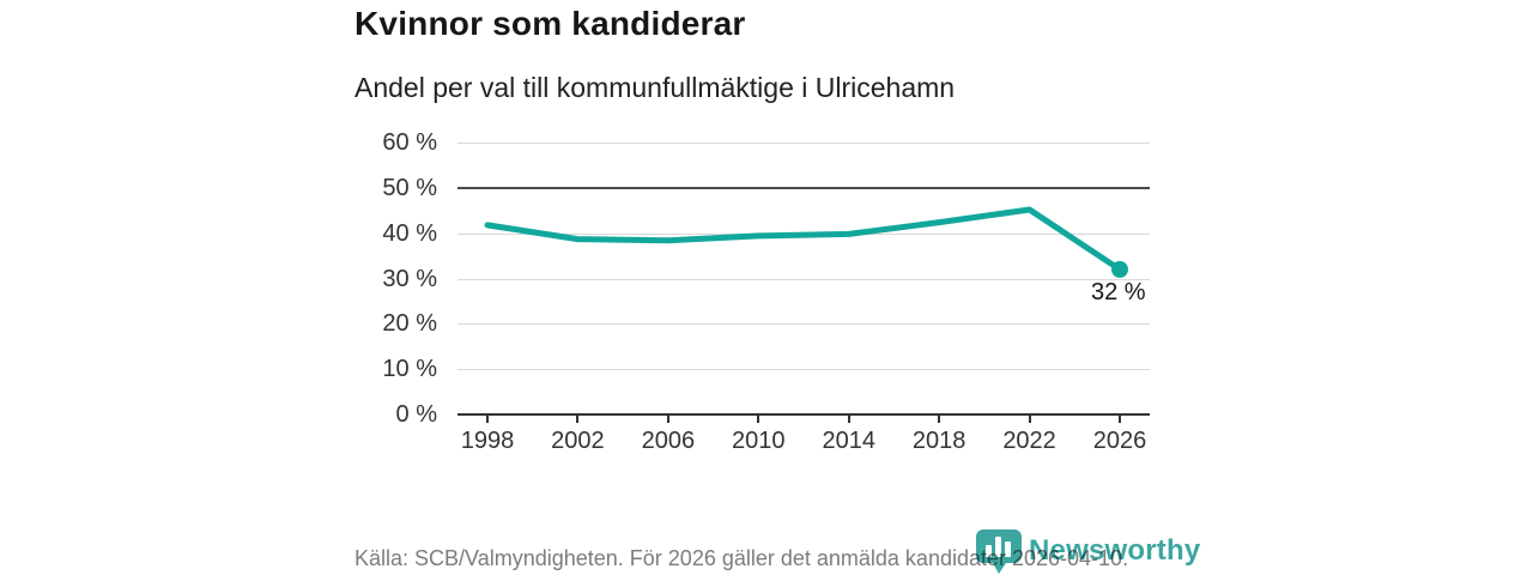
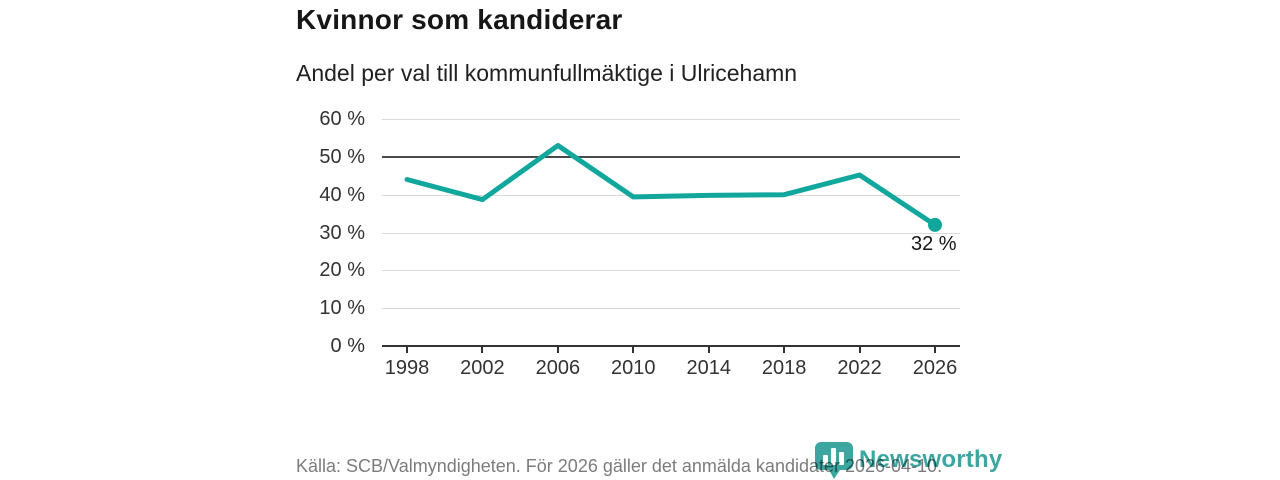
1998: 42% -> 44%
2006: 38% -> 53%
2018: 42% -> 40%
